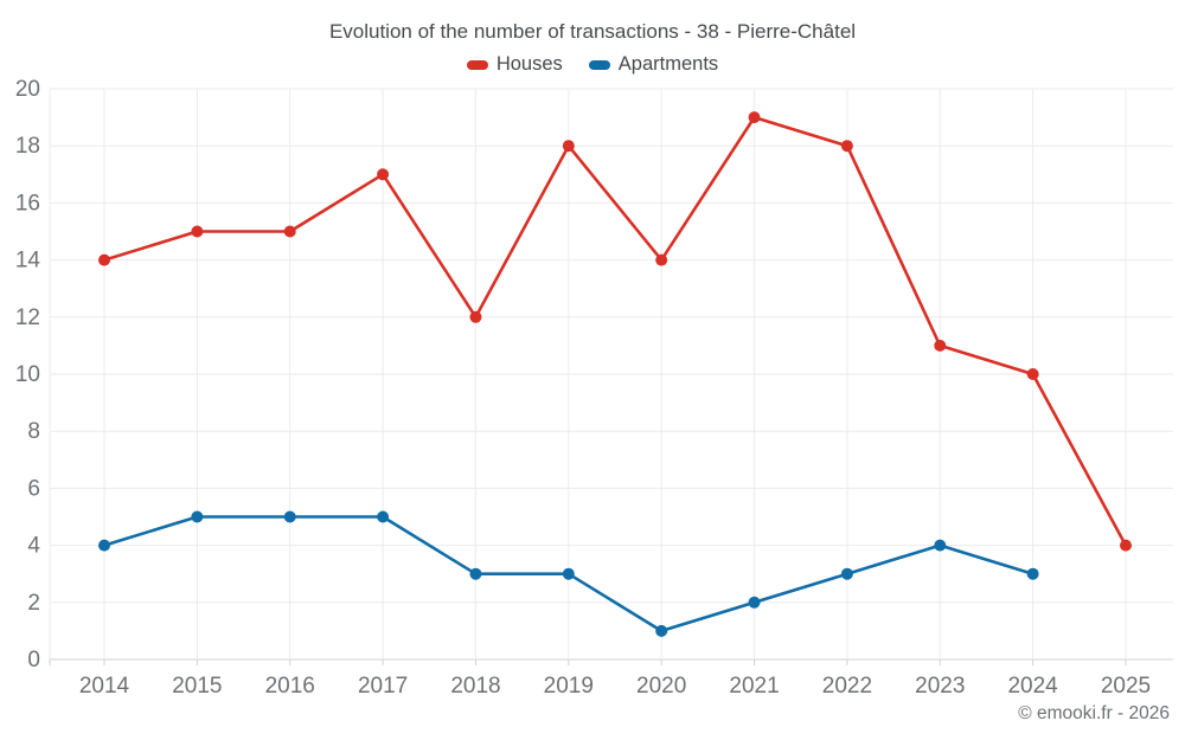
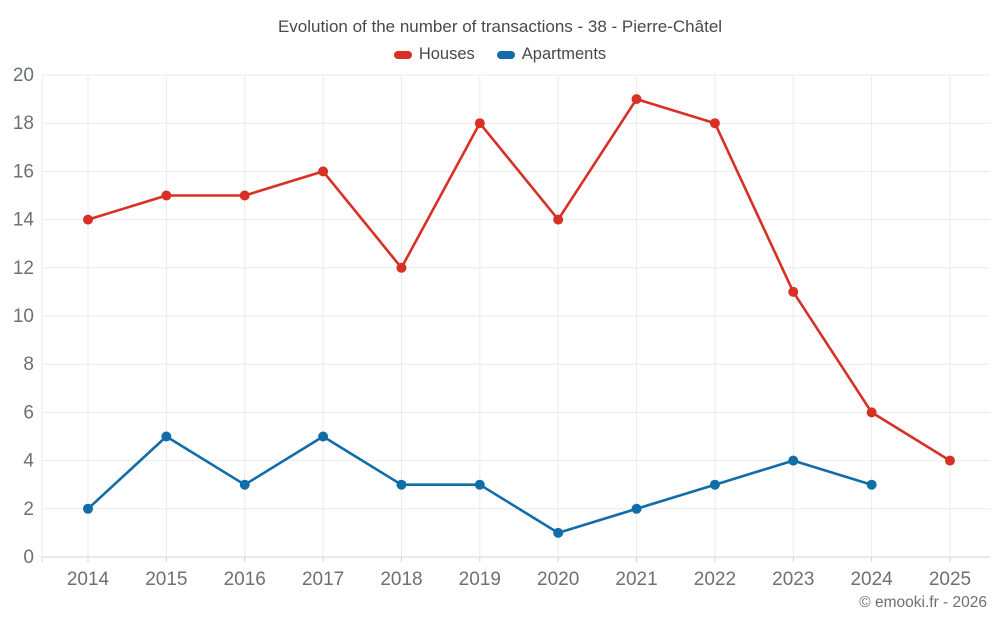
Apartments/2014: 4 -> 2
Apartments/2016: 5 -> 3
Houses/2017: 17 -> 16
Houses/2024: 10 -> 6
